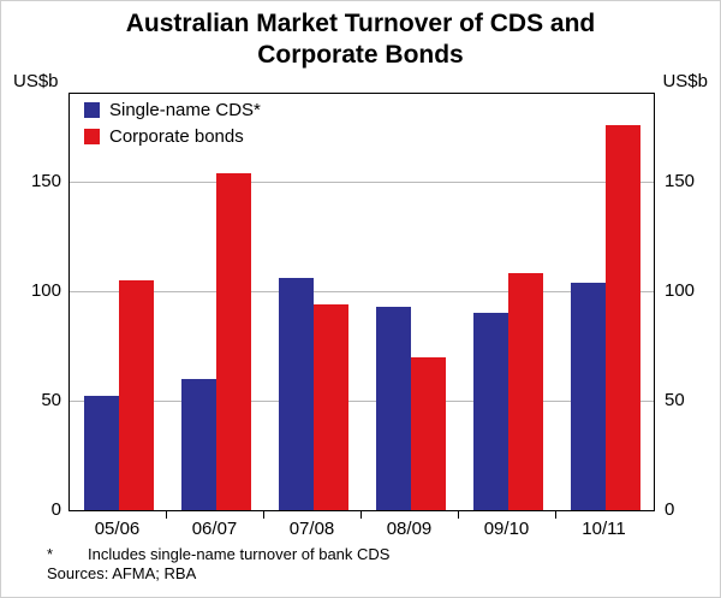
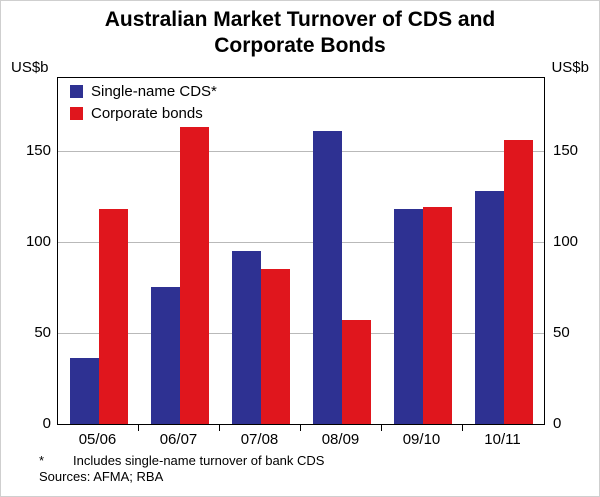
Single-name CDS*/05/06: 52 -> 36
Corporate bonds/05/06: 105 -> 118
Single-name CDS*/06/07: 60 -> 75
Corporate bonds/06/07: 154 -> 163
Single-name CDS*/07/08: 106 -> 95
Corporate bonds/07/08: 94 -> 85
Single-name CDS*/08/09: 93 -> 161
Corporate bonds/08/09: 70 -> 57
Single-name CDS*/09/10: 90 -> 118
Corporate bonds/09/10: 108 -> 119
Single-name CDS*/10/11: 104 -> 128
Corporate bonds/10/11: 176 -> 156
